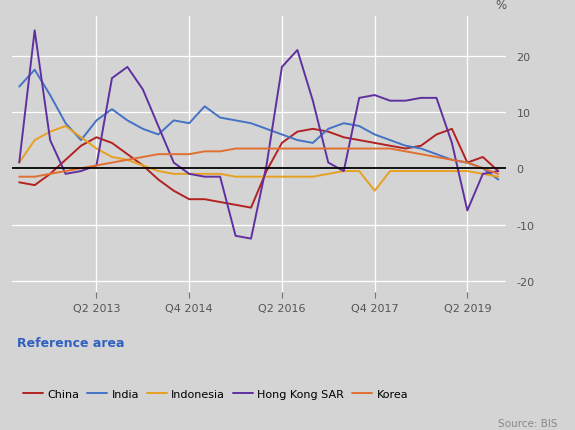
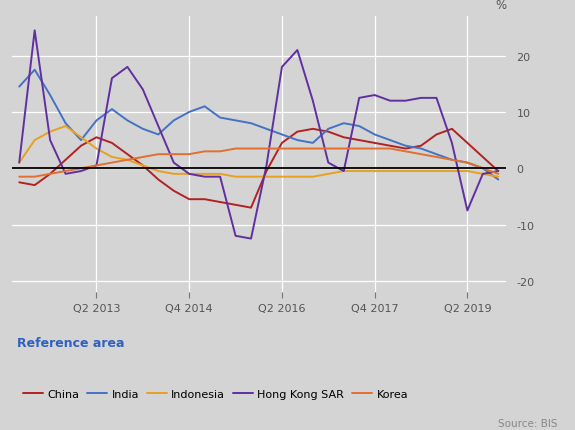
India/Q4 2014: 8.0 -> 10.0
Indonesia/Q4 2017: -4.0 -> -0.5
China/Q2 2019: 1.0 -> 4.5
